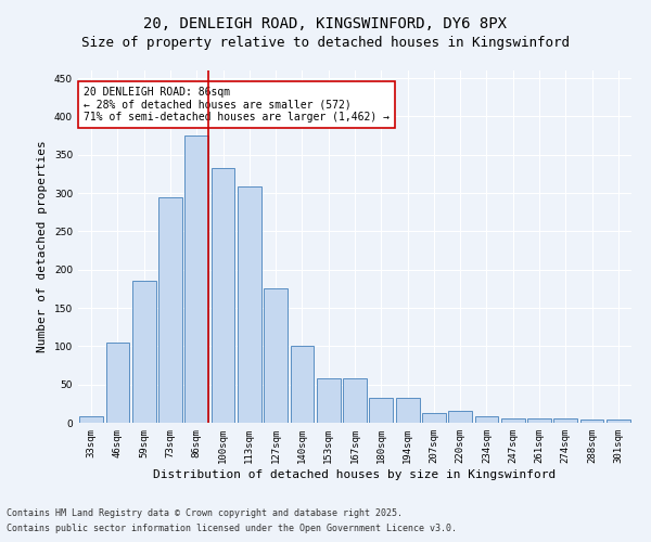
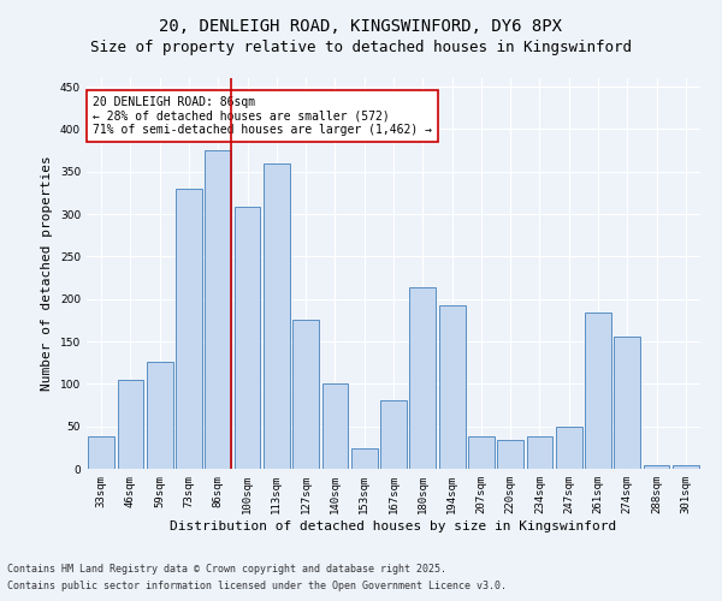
33sqm: 8 -> 38
59sqm: 185 -> 126
73sqm: 295 -> 330
100sqm: 333 -> 308
113sqm: 308 -> 360
153sqm: 58 -> 24
167sqm: 58 -> 80
180sqm: 33 -> 214
194sqm: 33 -> 192
207sqm: 13 -> 38
220sqm: 15 -> 34
234sqm: 9 -> 38
247sqm: 5 -> 50
261sqm: 5 -> 184
274sqm: 5 -> 156
